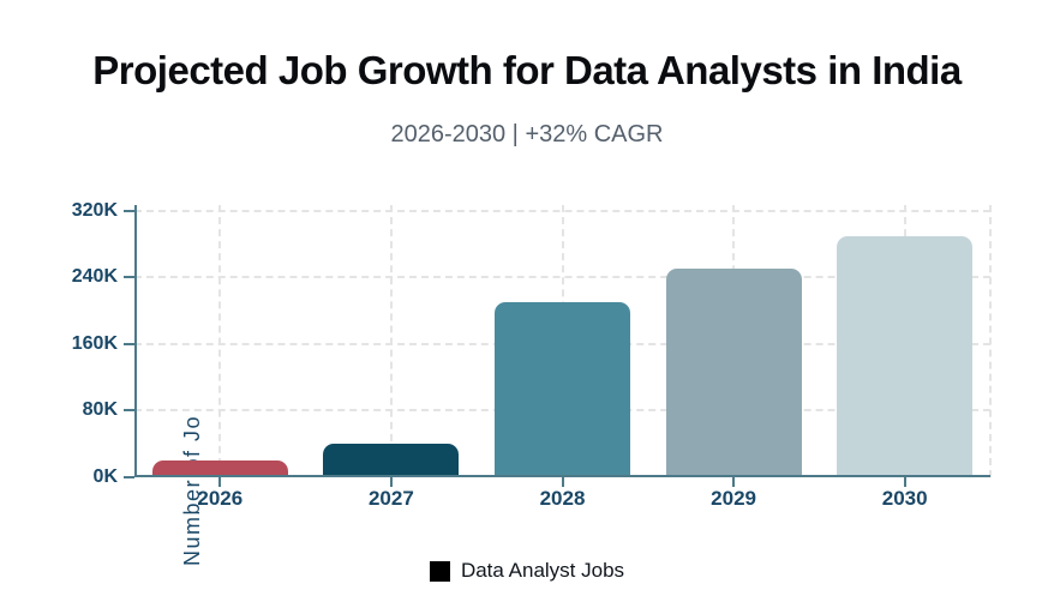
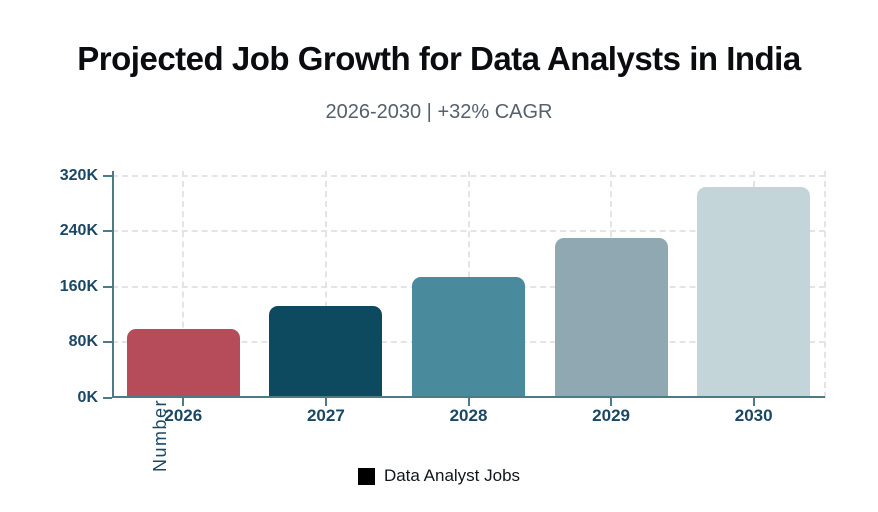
2026: 20K -> 100K
2027: 40K -> 130K
2028: 210K -> 170K
2029: 250K -> 230K
2030: 290K -> 300K
